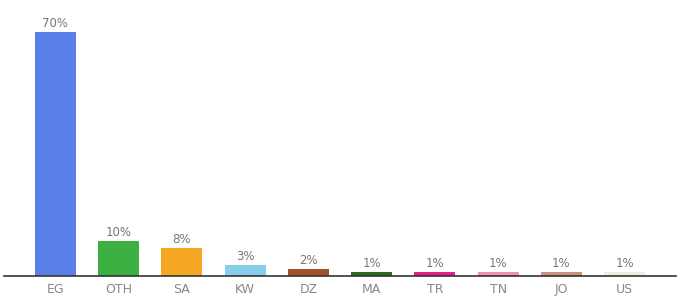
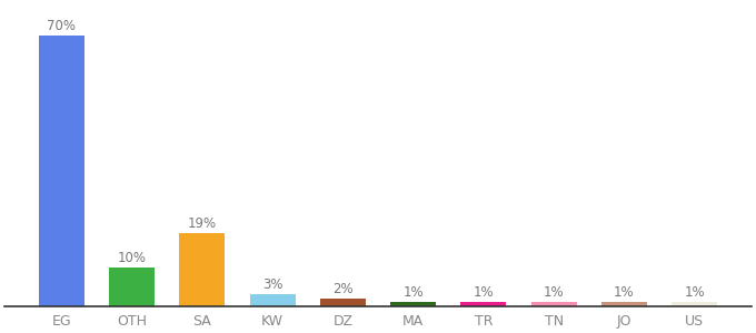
SA: 8% -> 19%
